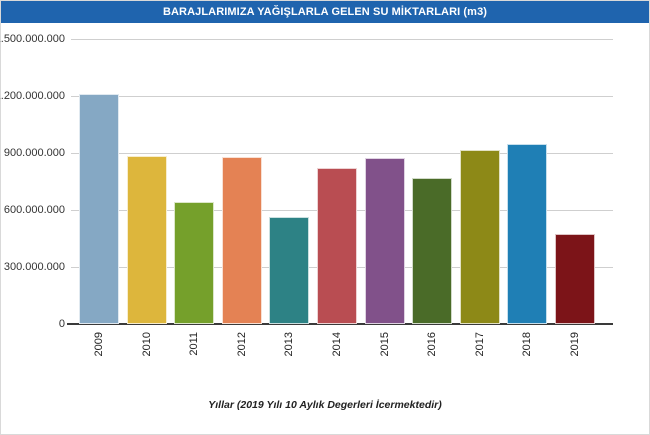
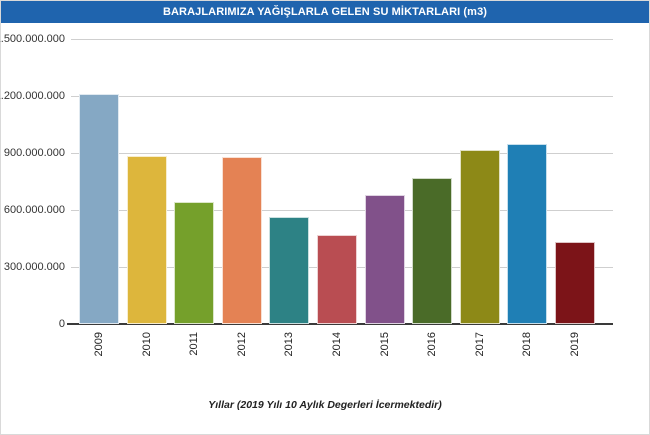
2014: 820000000 -> 470000000
2015: 880000000 -> 680000000
2019: 480000000 -> 430000000
